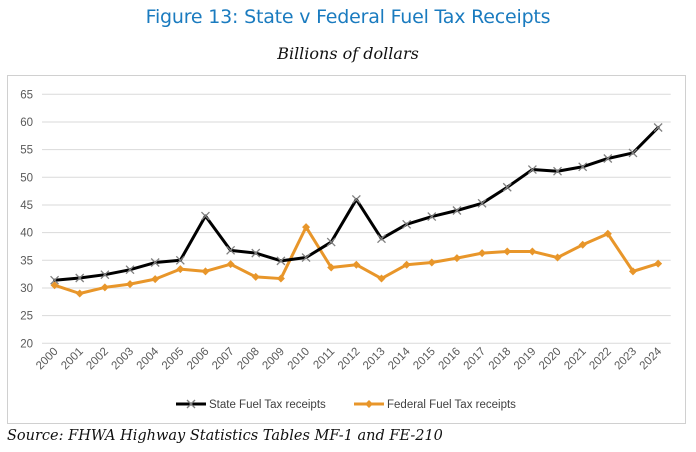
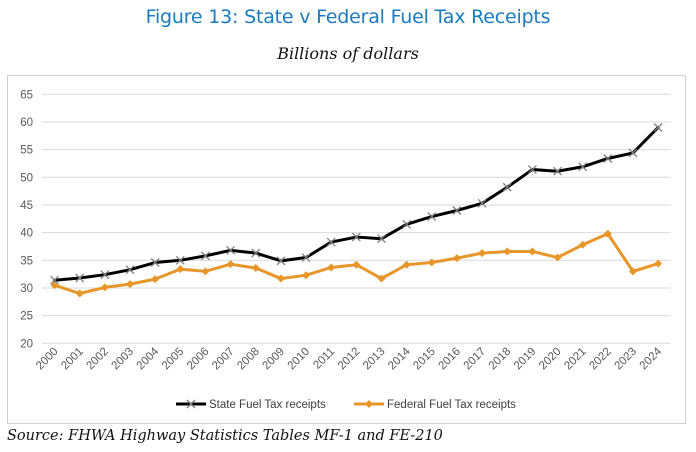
State Fuel Tax receipts/2006: 43 -> 36
Federal Fuel Tax receipts/2008: 32 -> 34
Federal Fuel Tax receipts/2010: 41 -> 32
State Fuel Tax receipts/2012: 46 -> 39
